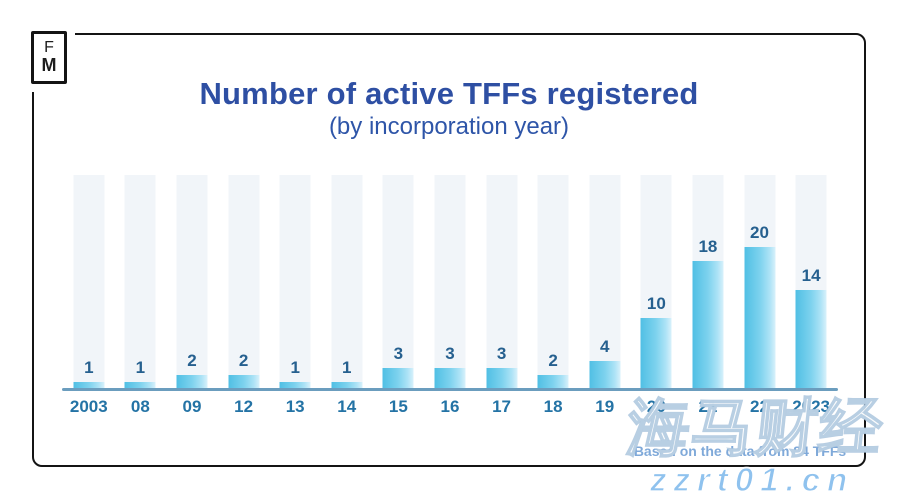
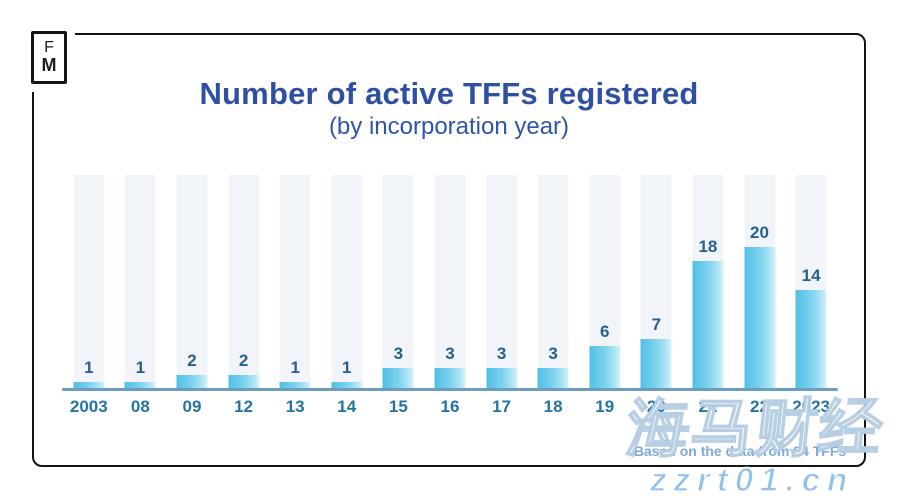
18: 2 -> 3
19: 4 -> 6
20: 10 -> 7
